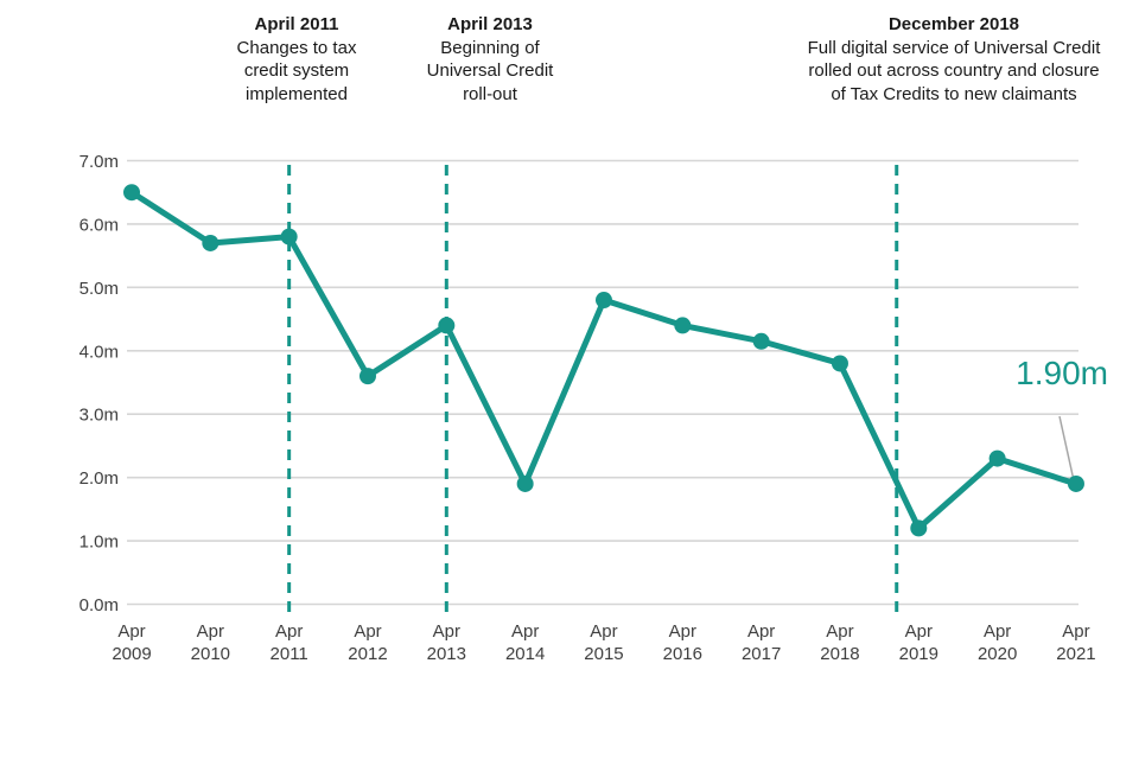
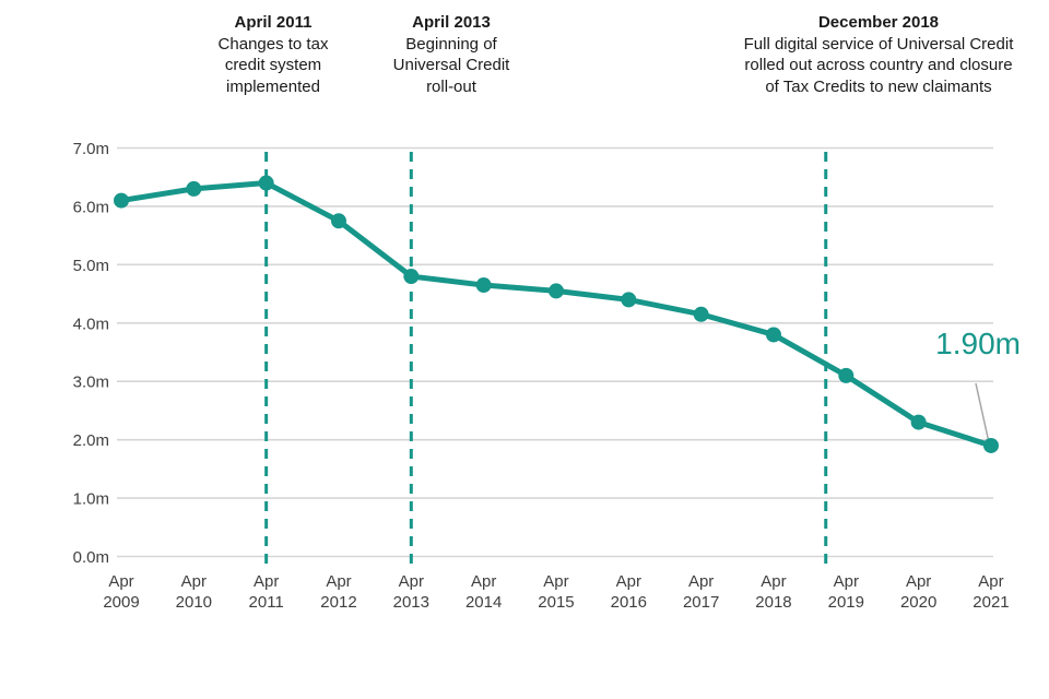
Apr 2009: 6.5m -> 6.1m
Apr 2010: 5.7m -> 6.3m
Apr 2011: 5.8m -> 6.4m
Apr 2012: 3.6m -> 5.8m
Apr 2013: 4.4m -> 4.8m
Apr 2014: 1.9m -> 4.7m
Apr 2015: 4.8m -> 4.5m
Apr 2019: 1.2m -> 3.1m
